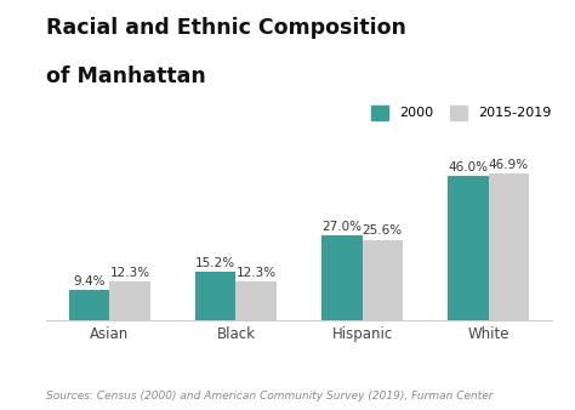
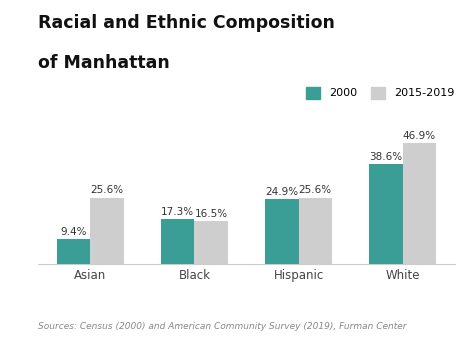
2015-2019/Asian: 12.3% -> 25.6%
2000/Black: 15.2% -> 17.3%
2015-2019/Black: 12.3% -> 16.5%
2000/Hispanic: 27.0% -> 24.9%
2000/White: 46.0% -> 38.6%
